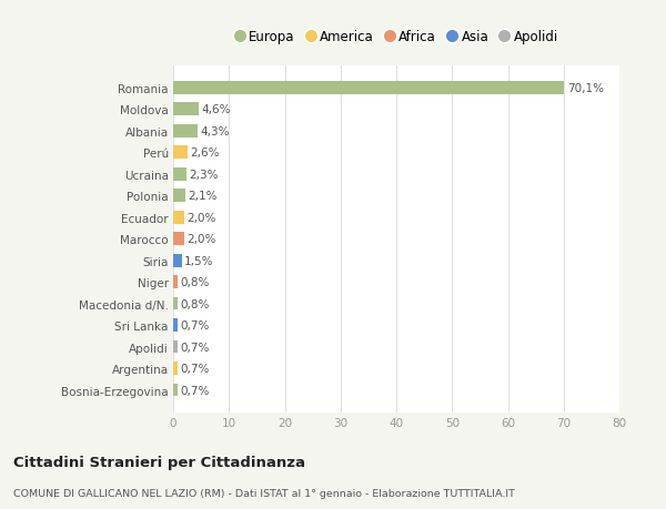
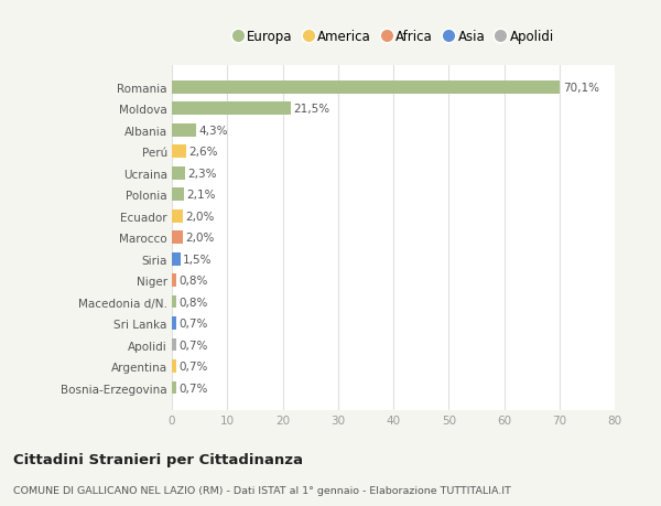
Moldova: 4,6% -> 21,5%
